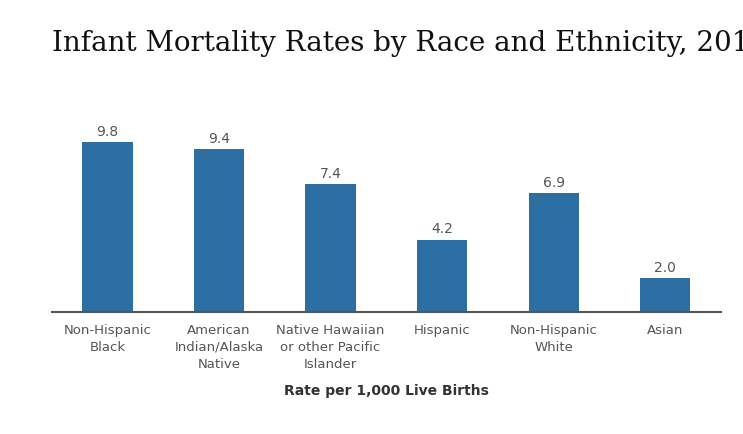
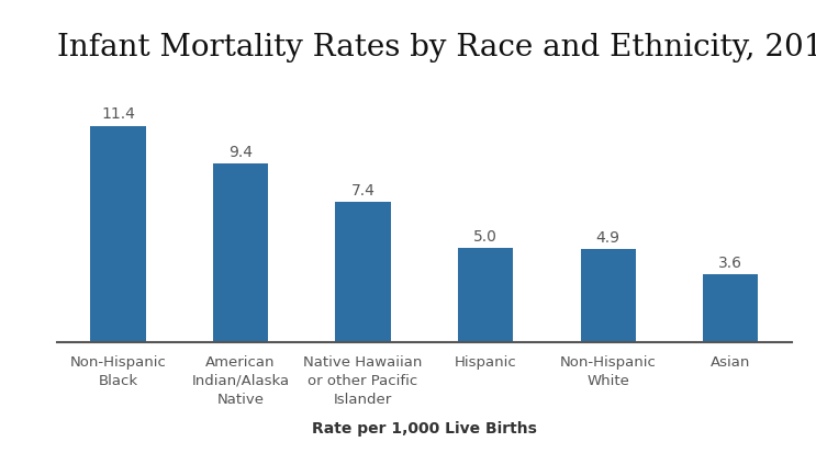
Non-Hispanic Black: 9.8 -> 11.4
Hispanic: 4.2 -> 5.0
Non-Hispanic White: 6.9 -> 4.9
Asian: 2.0 -> 3.6
